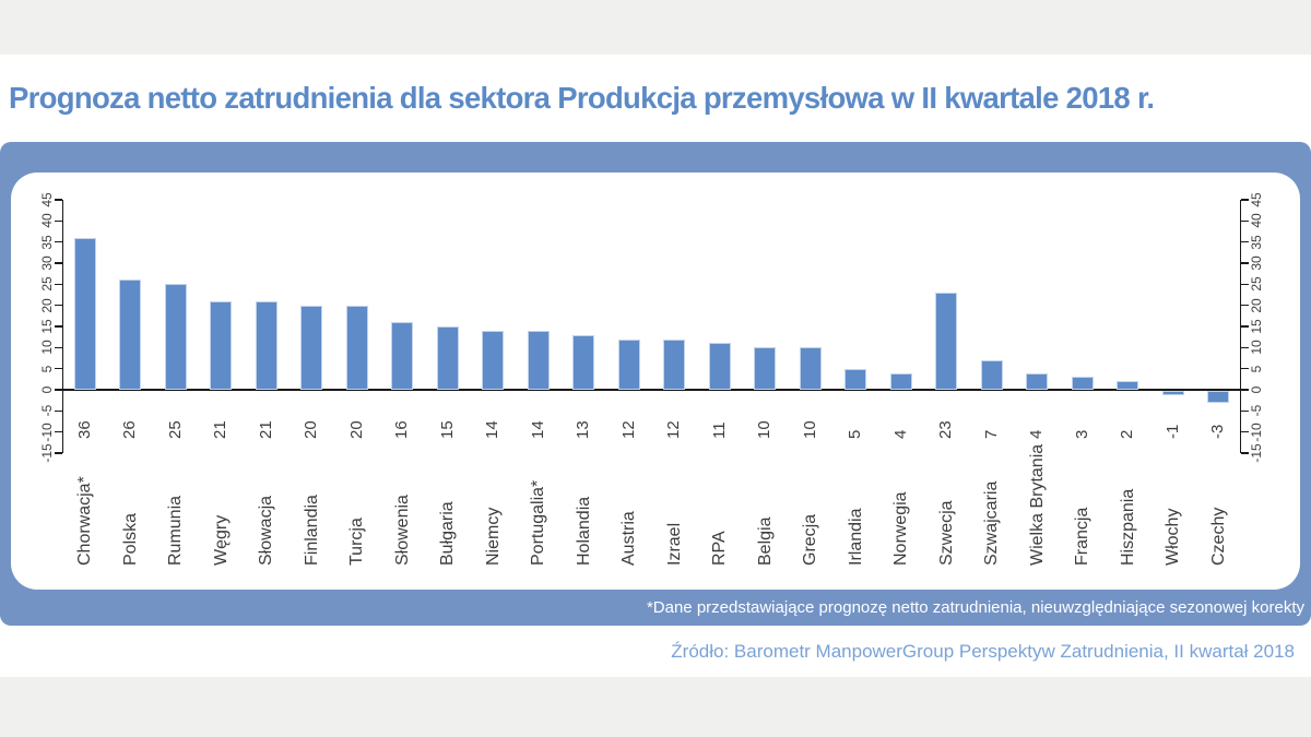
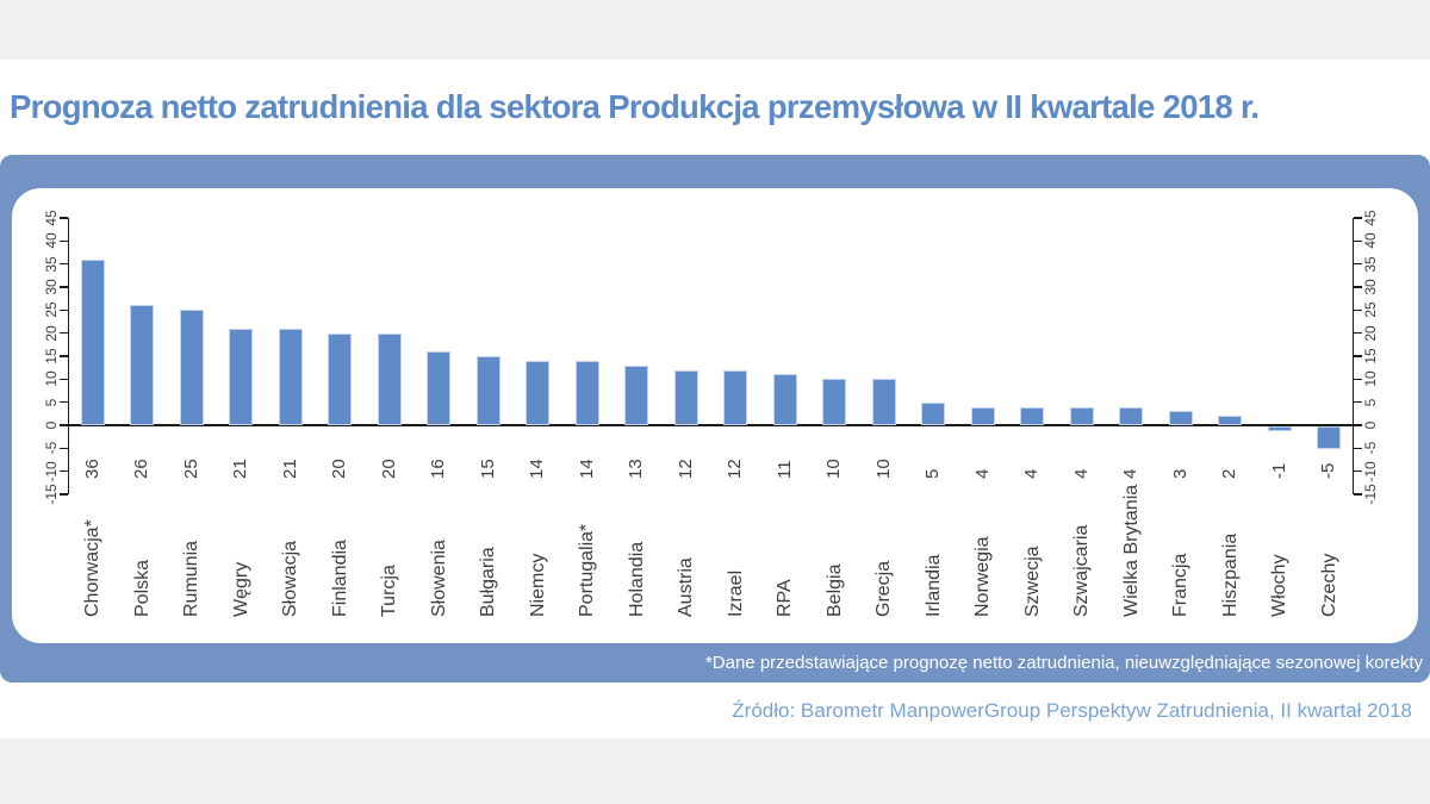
Szwecja: 23 -> 4
Szwajcaria: 7 -> 4
Czechy: -3 -> -5
